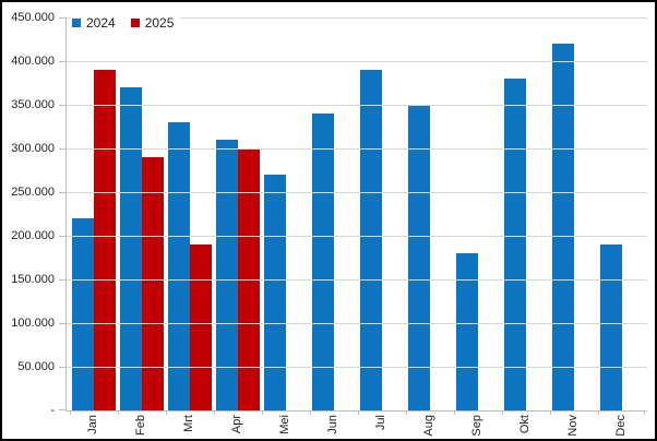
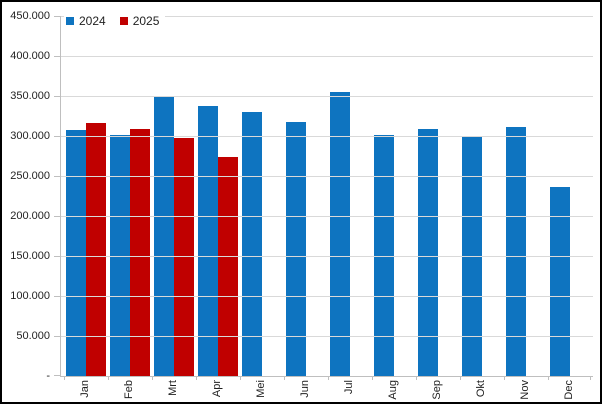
2024/Jan: 220000 -> 310000
2025/Jan: 390000 -> 320000
2024/Feb: 370000 -> 300000
2025/Feb: 290000 -> 310000
2024/Mrt: 330000 -> 350000
2025/Mrt: 190000 -> 300000
2024/Apr: 310000 -> 340000
2025/Apr: 300000 -> 270000
2024/Mei: 270000 -> 330000
2024/Jun: 340000 -> 320000
2024/Jul: 390000 -> 360000
2024/Aug: 350000 -> 300000
2024/Sep: 180000 -> 310000
2024/Okt: 380000 -> 300000
2024/Nov: 420000 -> 310000
2024/Dec: 190000 -> 240000
